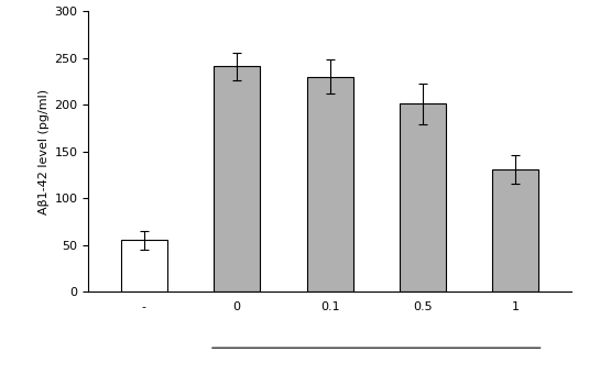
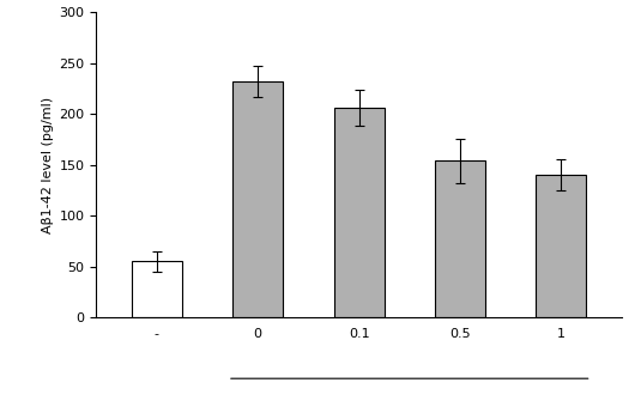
0: 241 -> 232
0.1: 230 -> 206
0.5: 201 -> 154
1: 131 -> 140
